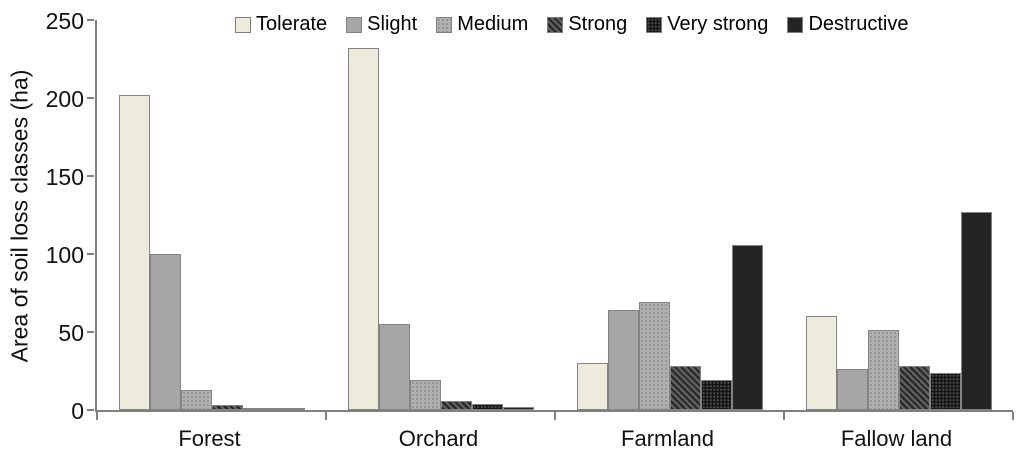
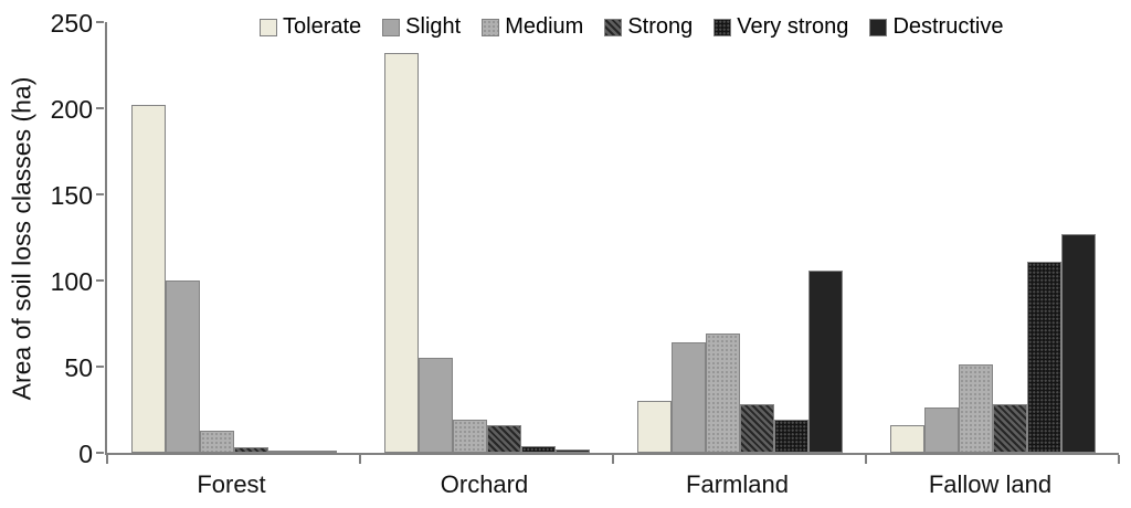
Strong/Orchard: 6 -> 16
Tolerate/Fallow land: 60 -> 16
Very strong/Fallow land: 24 -> 111
